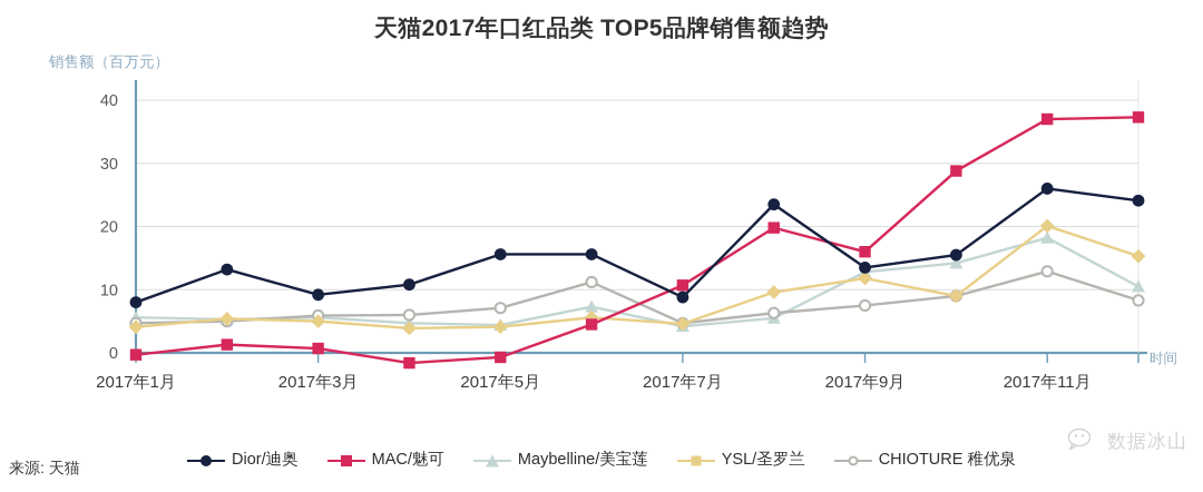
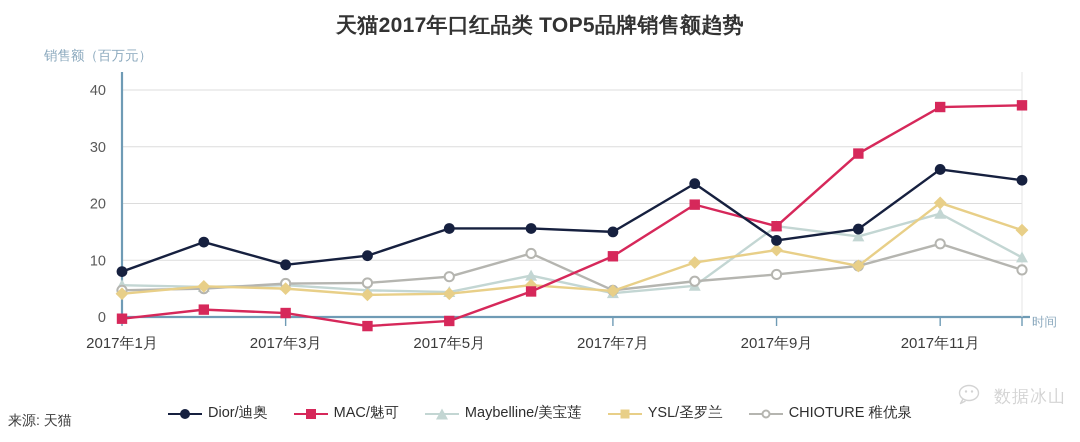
Dior/迪奥/2017年7月: 9 -> 15
Maybelline/美宝莲/2017年9月: 13 -> 16
